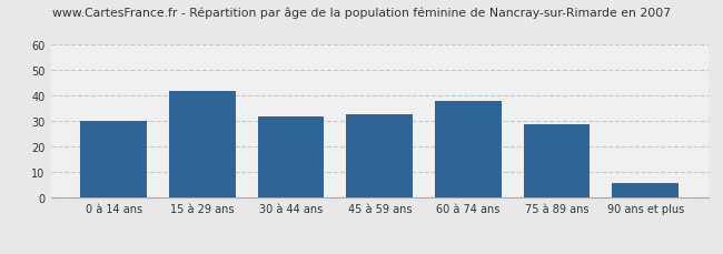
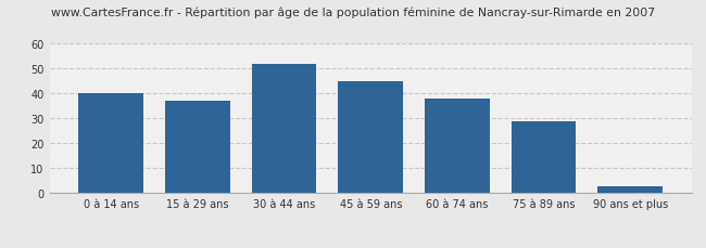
0 à 14 ans: 30 -> 40
15 à 29 ans: 42 -> 37
30 à 44 ans: 32 -> 52
45 à 59 ans: 33 -> 45
90 ans et plus: 6 -> 3
